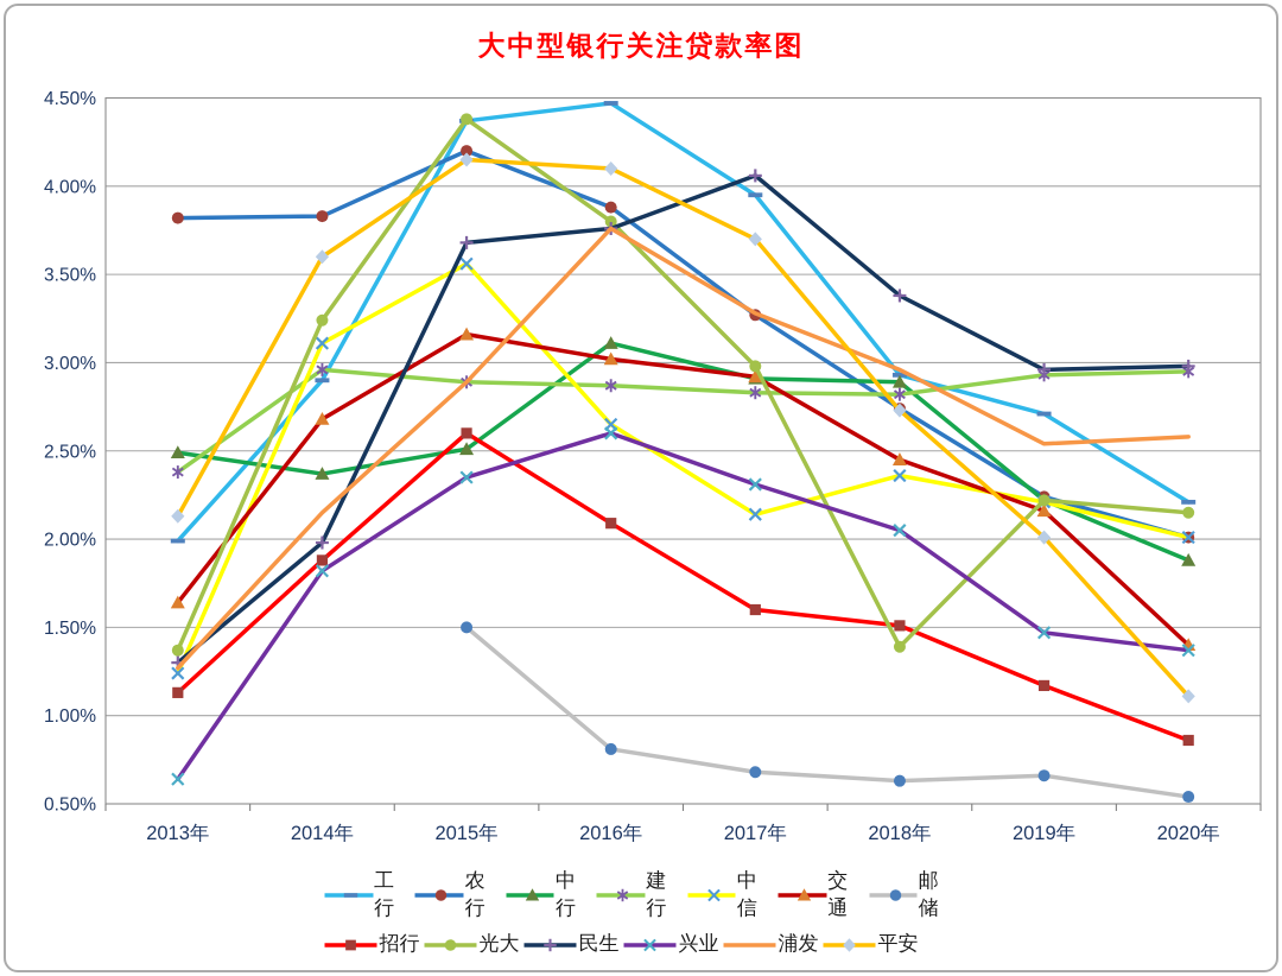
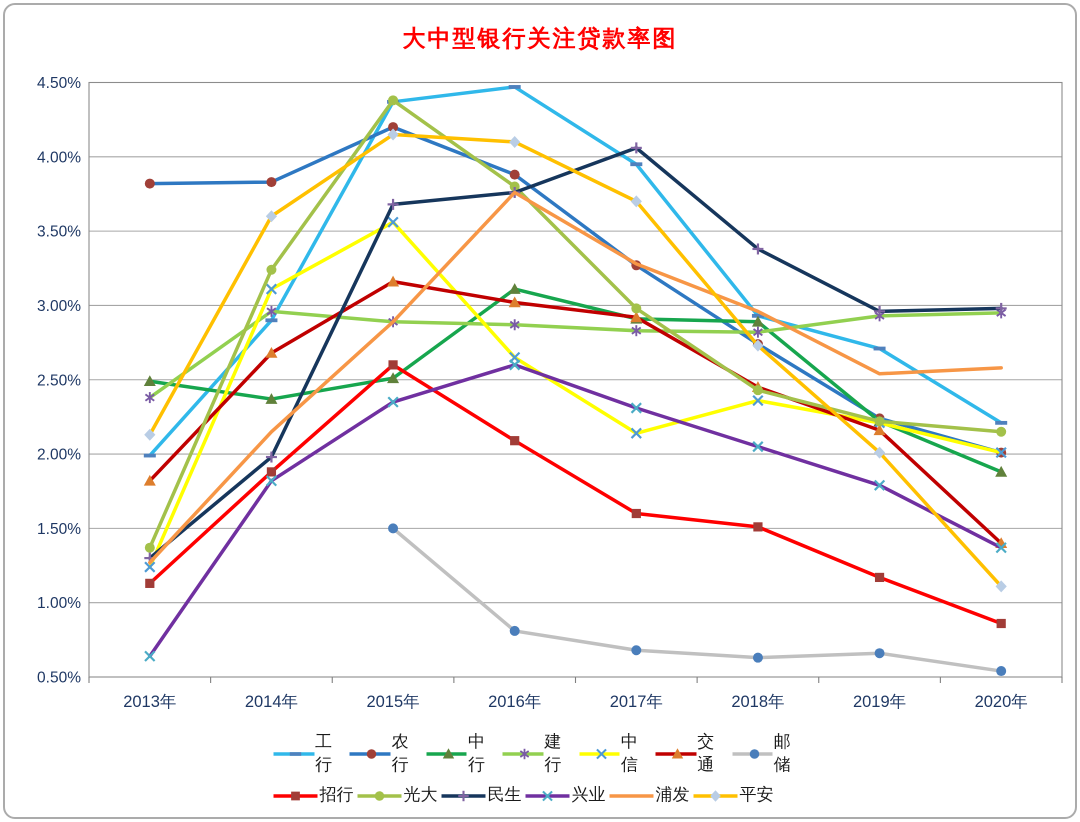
交通/2013年: 1.64% -> 1.82%
光大/2018年: 1.39% -> 2.43%
兴业/2019年: 1.47% -> 1.79%
